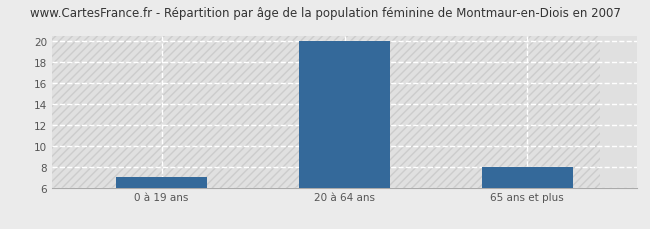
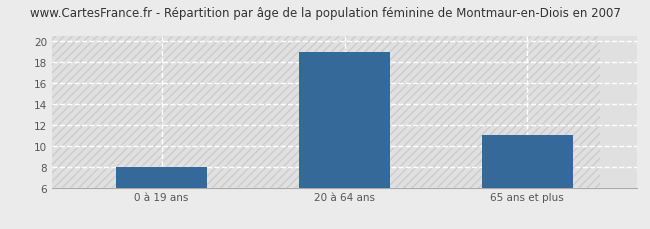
0 à 19 ans: 7 -> 8
20 à 64 ans: 20 -> 19
65 ans et plus: 8 -> 11
